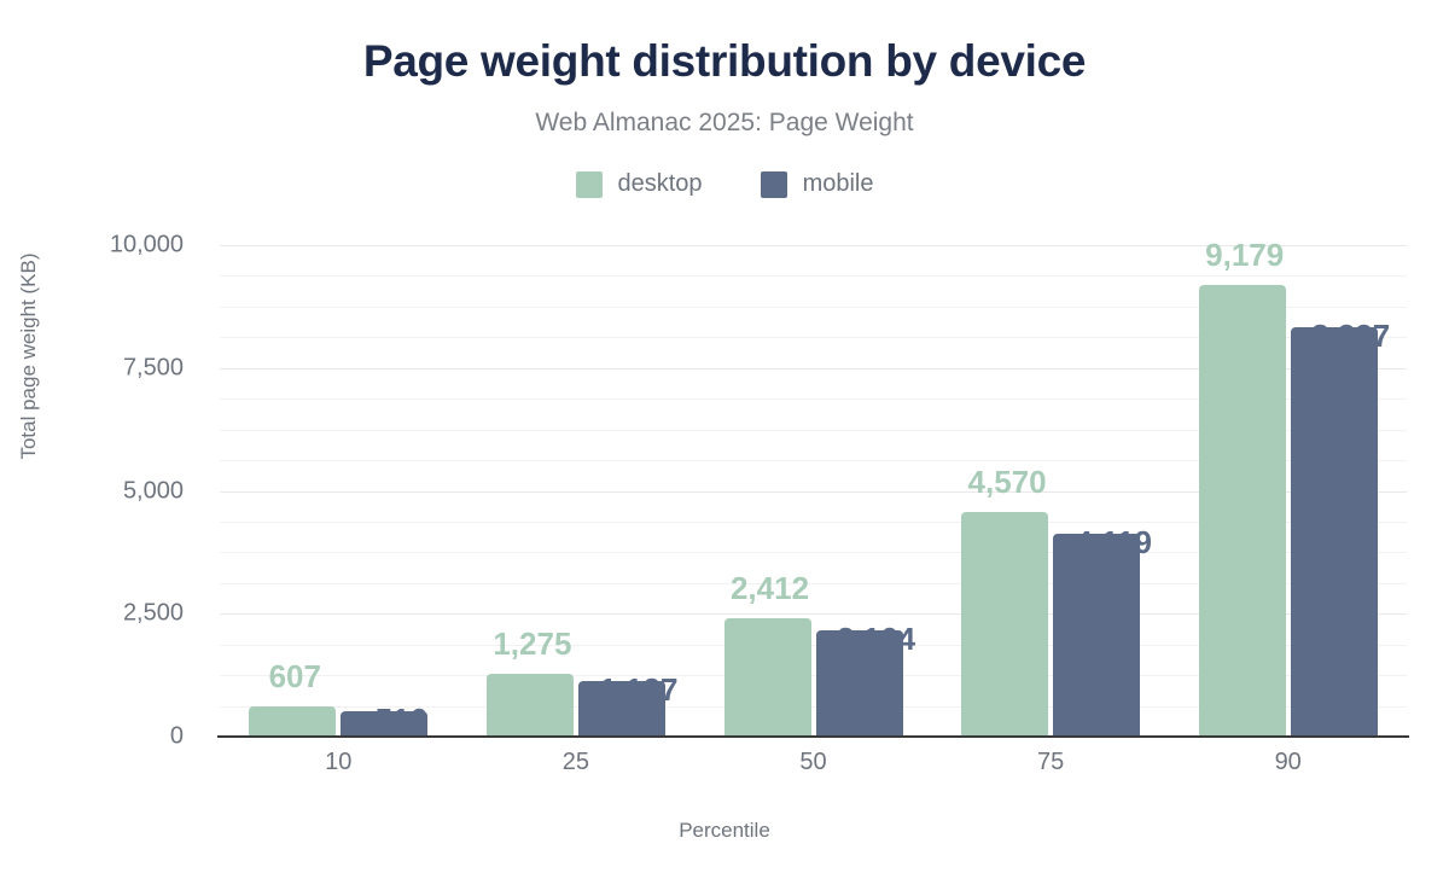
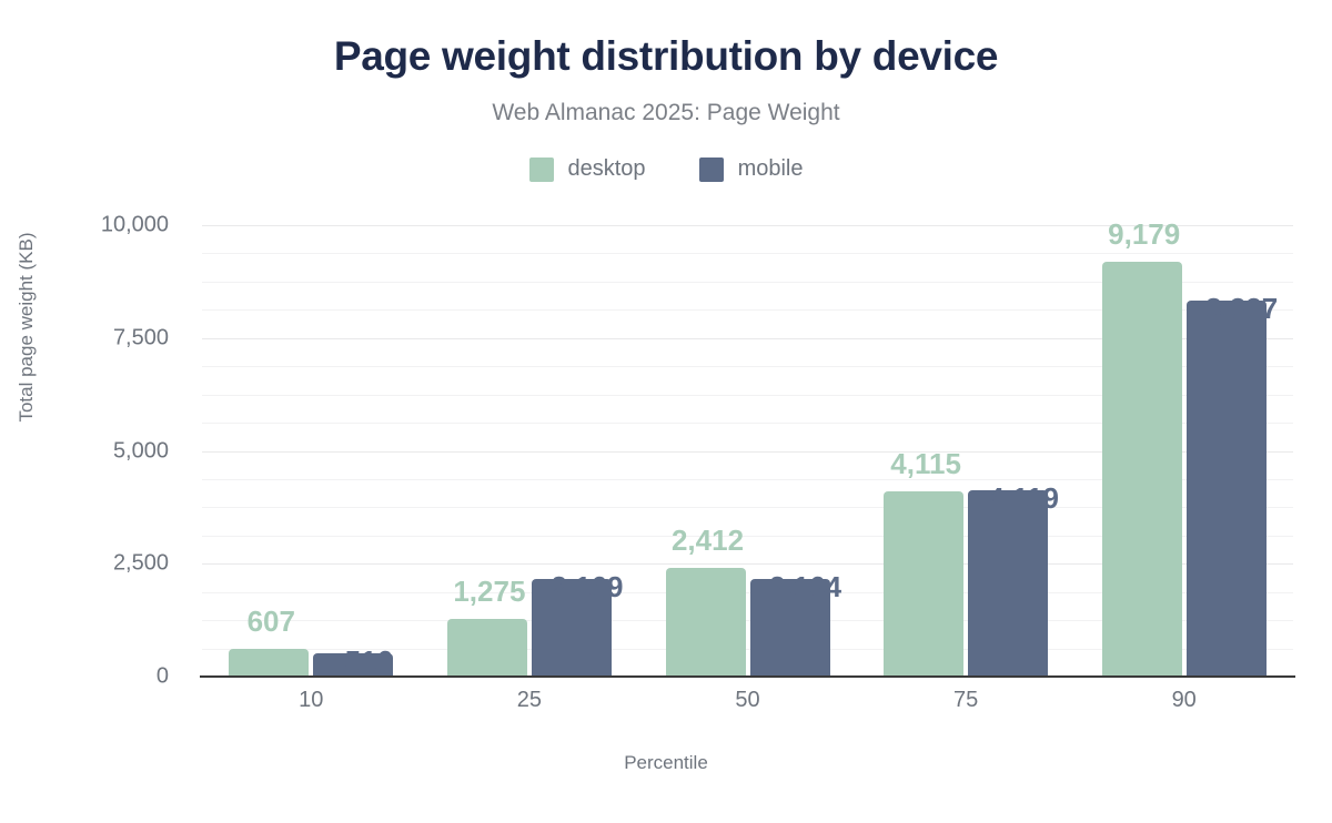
mobile/25: 1,127 -> 2,169
desktop/75: 4,570 -> 4,115
